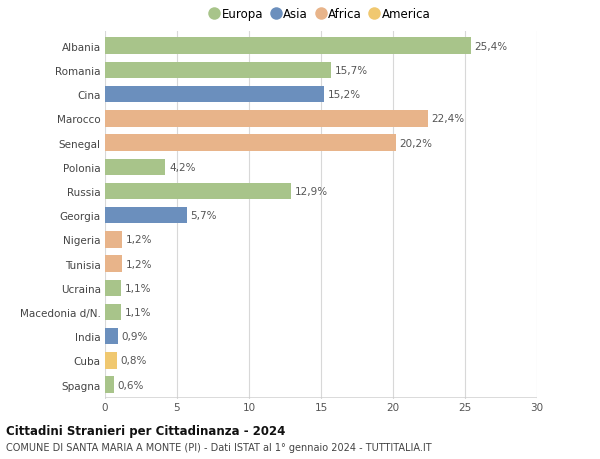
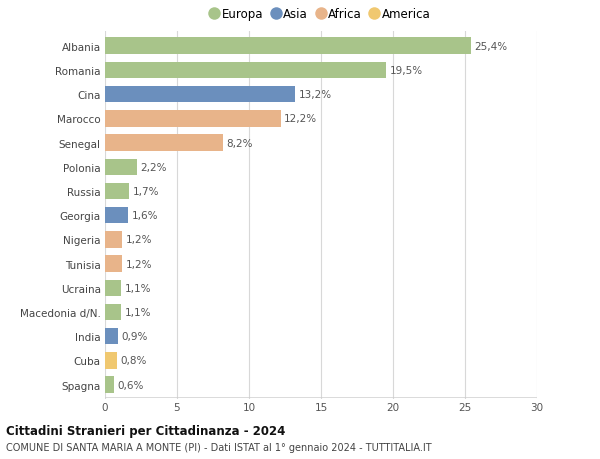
Romania: 15,7% -> 19,5%
Cina: 15,2% -> 13,2%
Marocco: 22,4% -> 12,2%
Senegal: 20,2% -> 8,2%
Polonia: 4,2% -> 2,2%
Russia: 12,9% -> 1,7%
Georgia: 5,7% -> 1,6%
